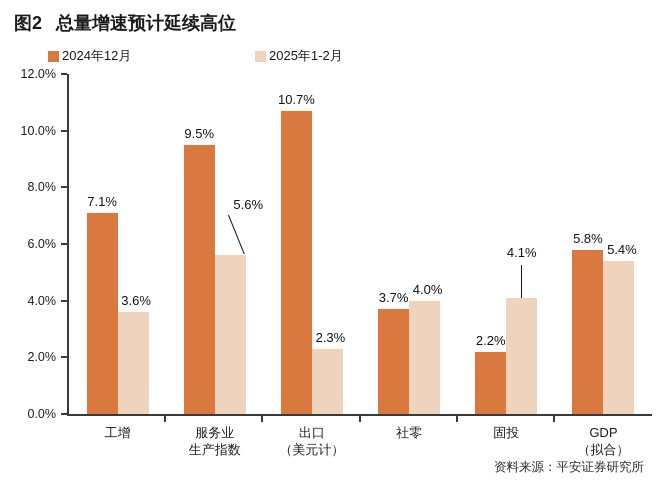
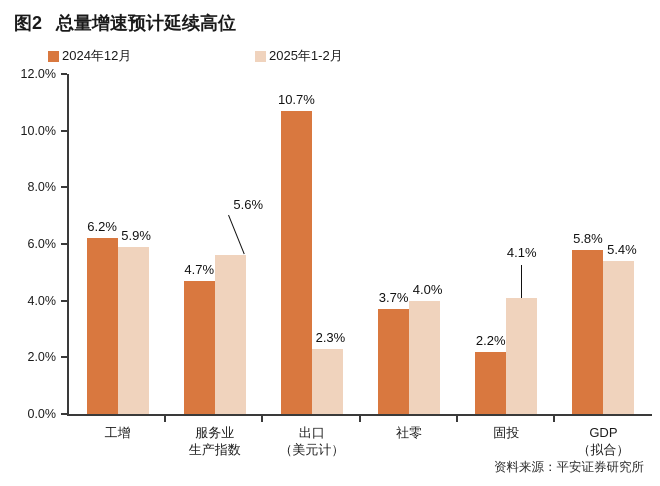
2024年12月/工增: 7.1% -> 6.2%
2025年1-2月/工增: 3.6% -> 5.9%
2024年12月/服务业生产指数: 9.5% -> 4.7%
